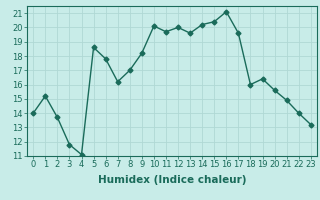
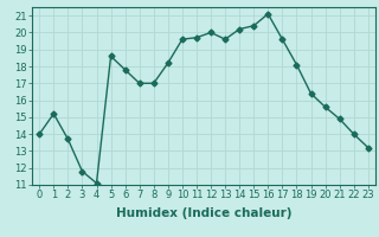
7: 16.2 -> 17.0
10: 20.1 -> 19.6
18: 16.0 -> 18.1
